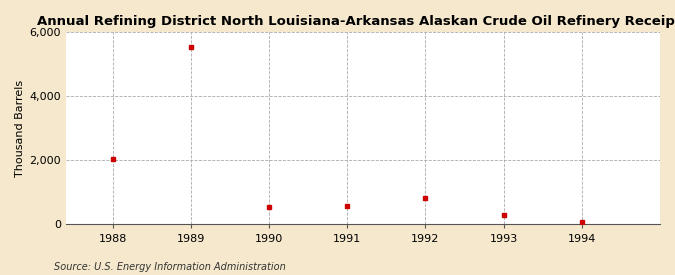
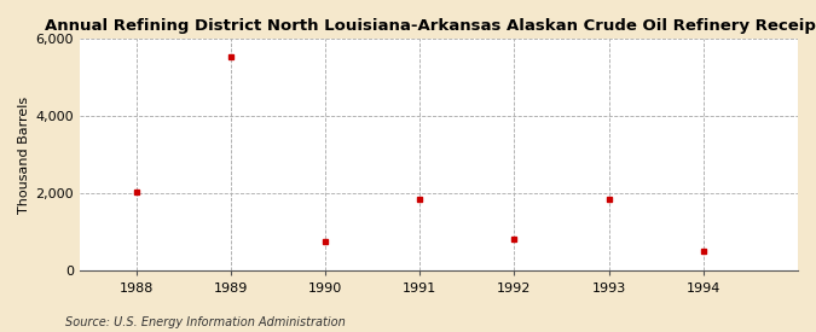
1990: 560 -> 750
1991: 580 -> 1,850
1993: 280 -> 1,850
1994: 80 -> 500
